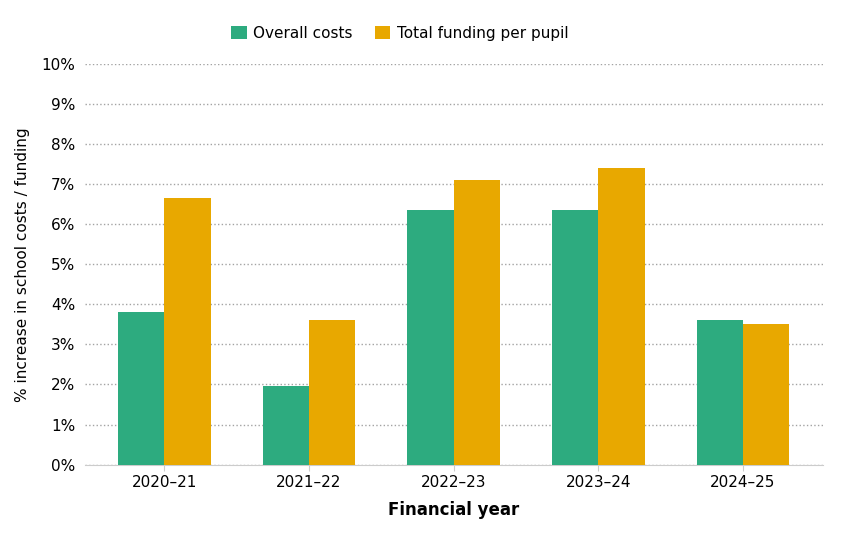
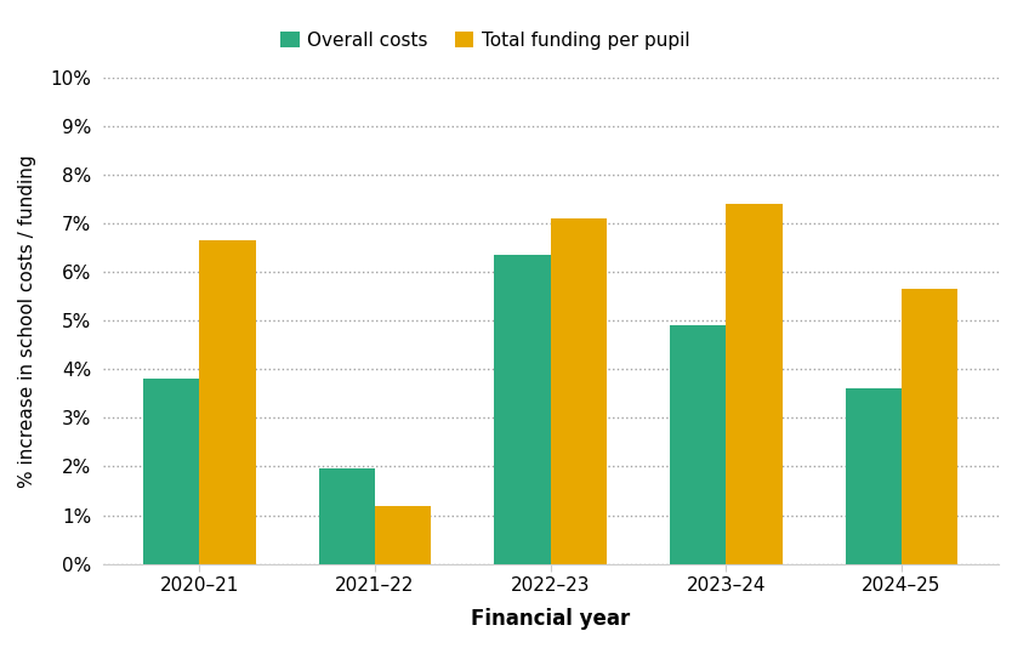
Total funding per pupil/2021–22: 3.60% -> 1.20%
Overall costs/2023–24: 6.35% -> 4.90%
Total funding per pupil/2024–25: 3.50% -> 5.65%
